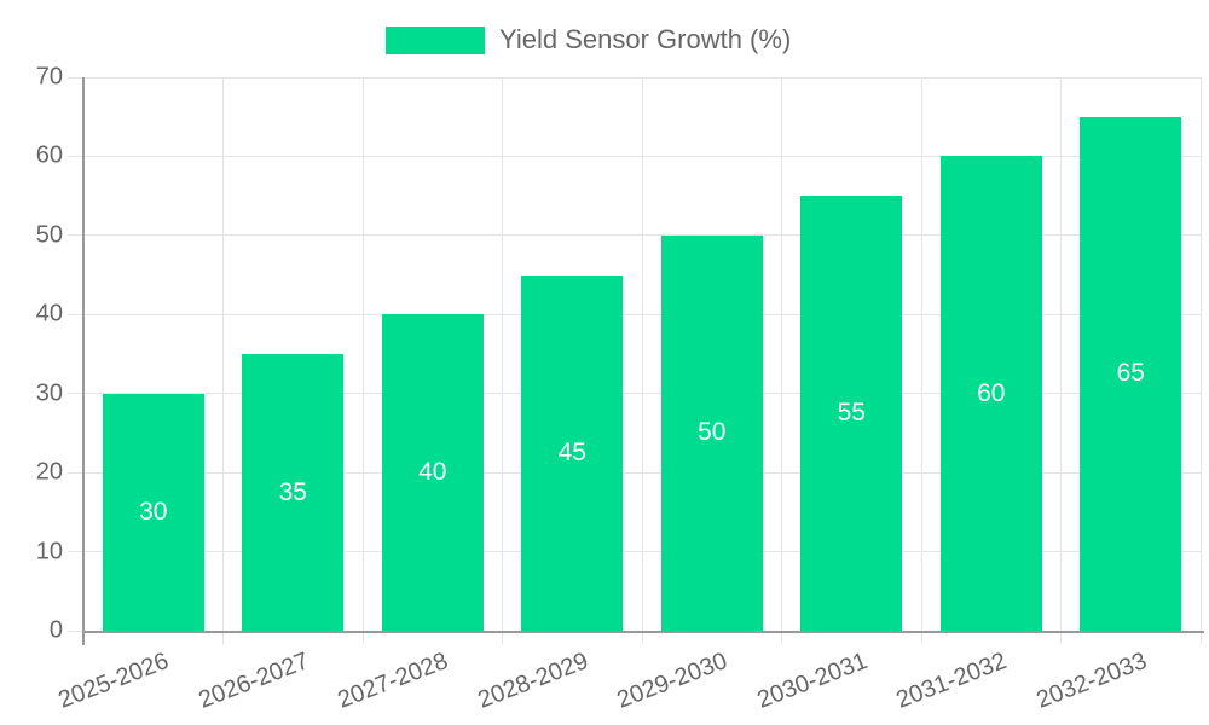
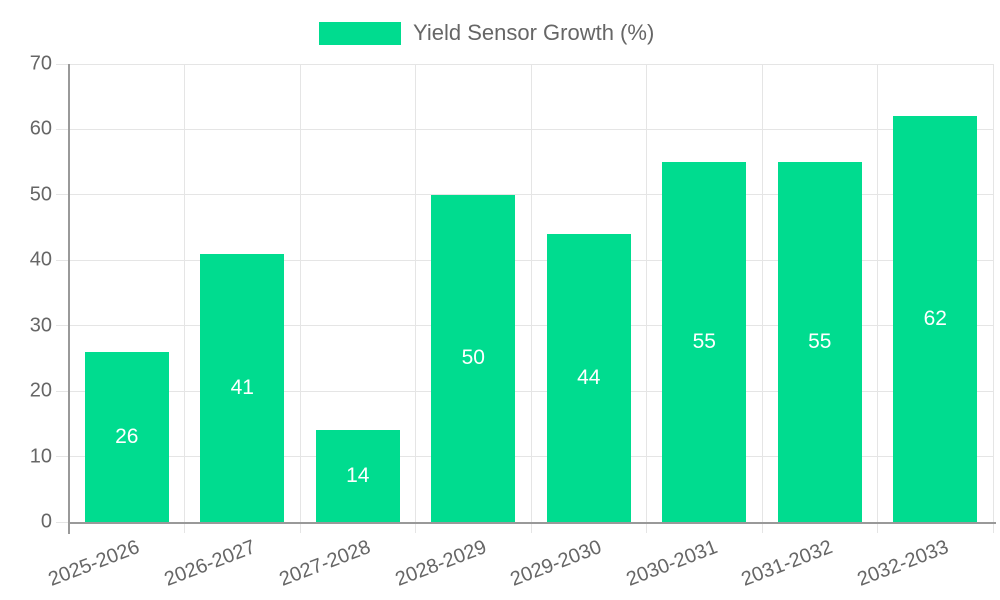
2025-2026: 30 -> 26
2026-2027: 35 -> 41
2027-2028: 40 -> 14
2028-2029: 45 -> 50
2029-2030: 50 -> 44
2031-2032: 60 -> 55
2032-2033: 65 -> 62
